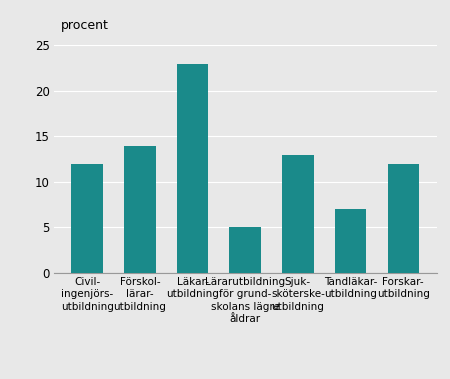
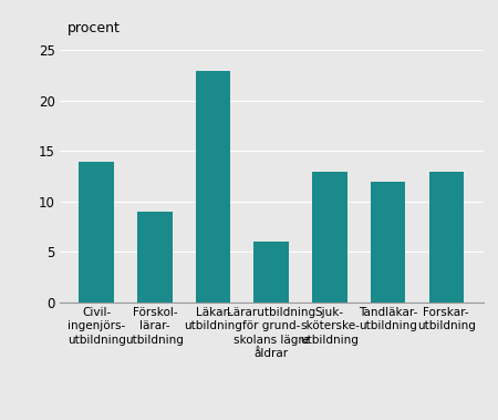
Civil- ingenjörs- utbildning: 12 -> 14
Förskol- lärar- utbildning: 14 -> 9
Lärarutbildning för grund- skolans lägre åldrar: 5 -> 6
Tandläkar- utbildning: 7 -> 12
Forskar- utbildning: 12 -> 13
